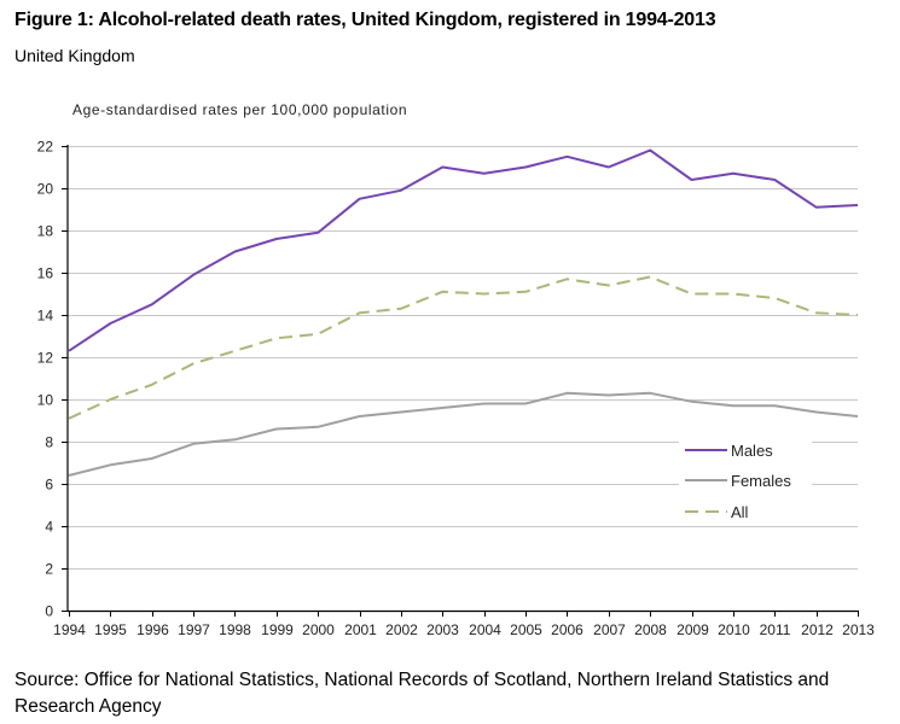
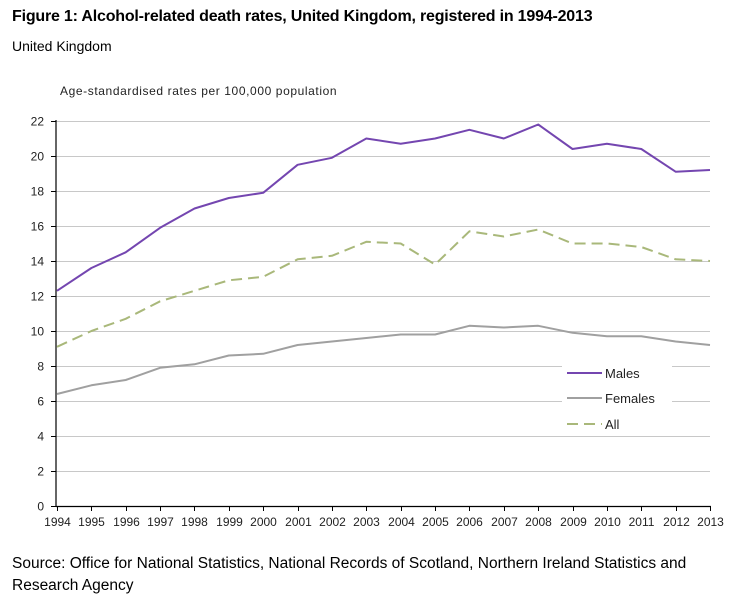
All/2005: 15.1 -> 13.8
